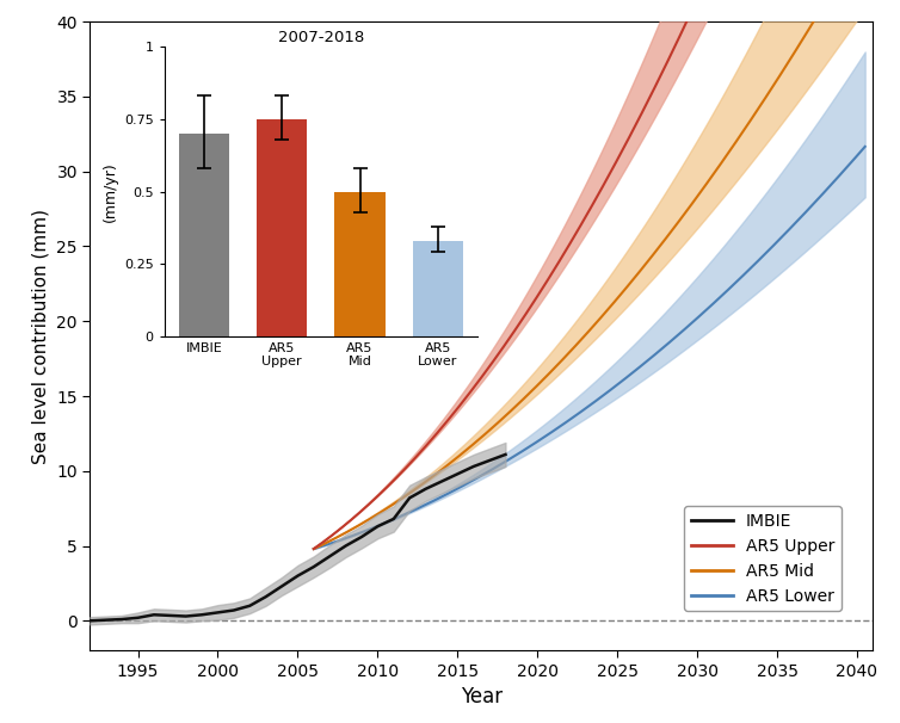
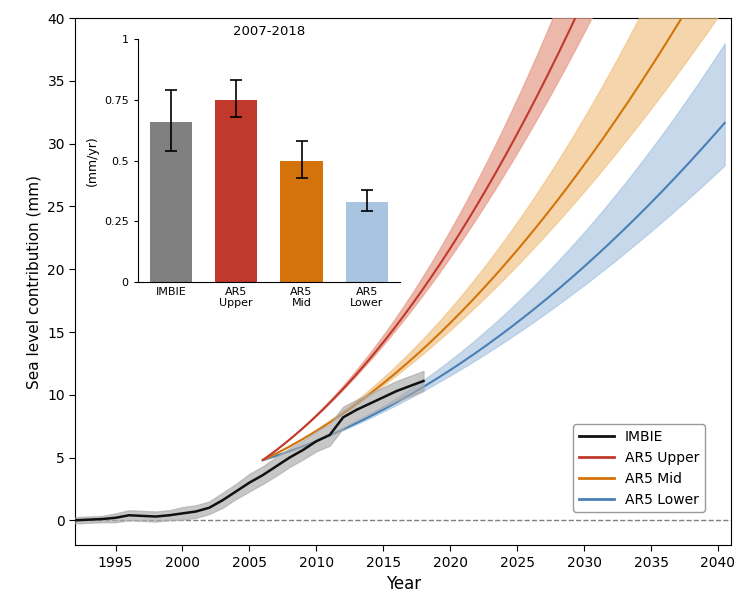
2007-2018/IMBIE: 0.70 -> 0.66
